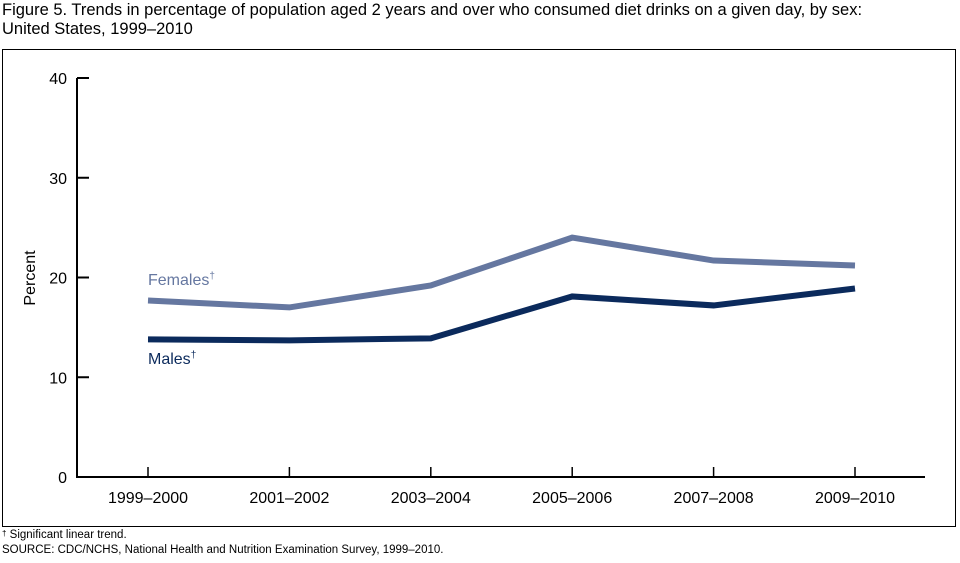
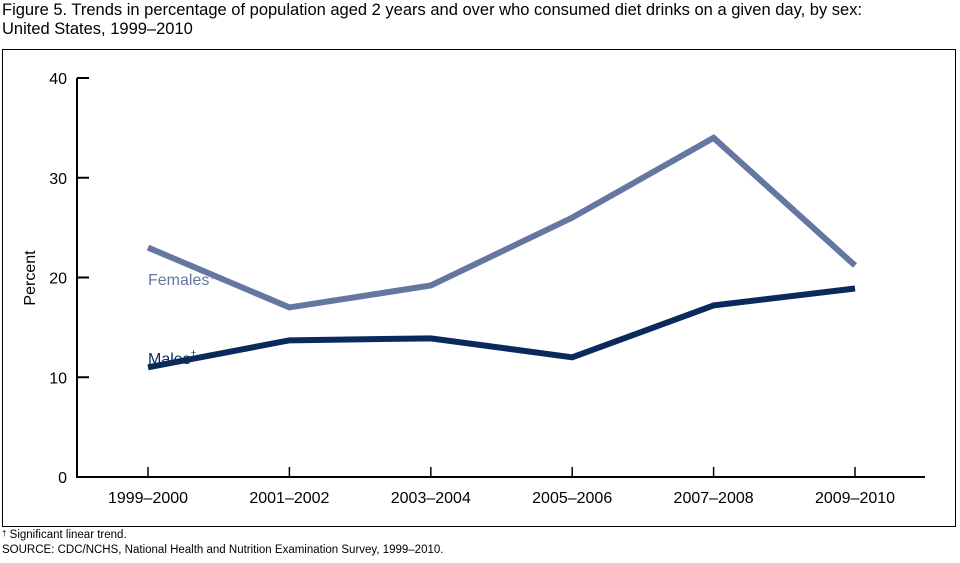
Females/1999–2000: 18 -> 23
Males/1999–2000: 14 -> 11
Females/2005–2006: 24 -> 26
Males/2005–2006: 18 -> 12
Females/2007–2008: 22 -> 34
